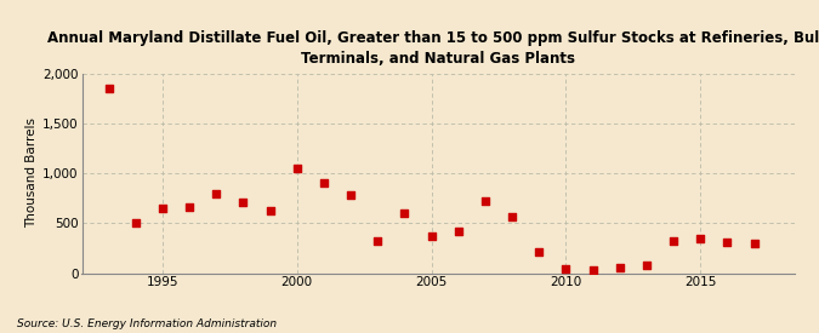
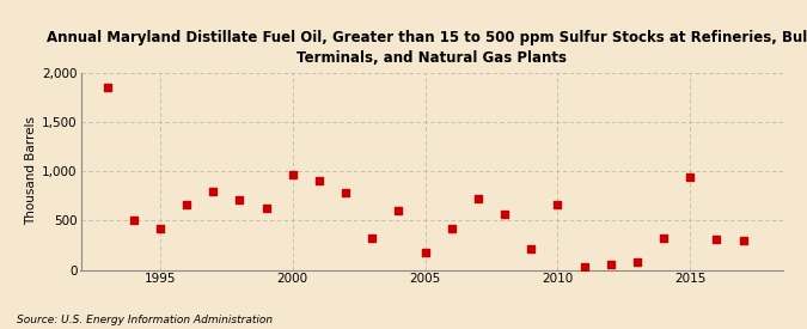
1995: 650 -> 420
2000: 1,050 -> 960
2005: 380 -> 180
2010: 40 -> 660
2015: 350 -> 940
